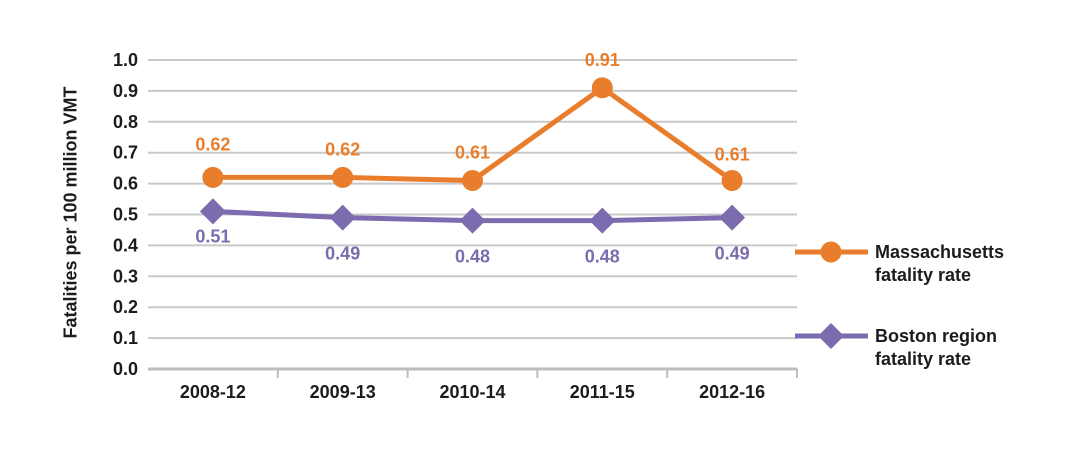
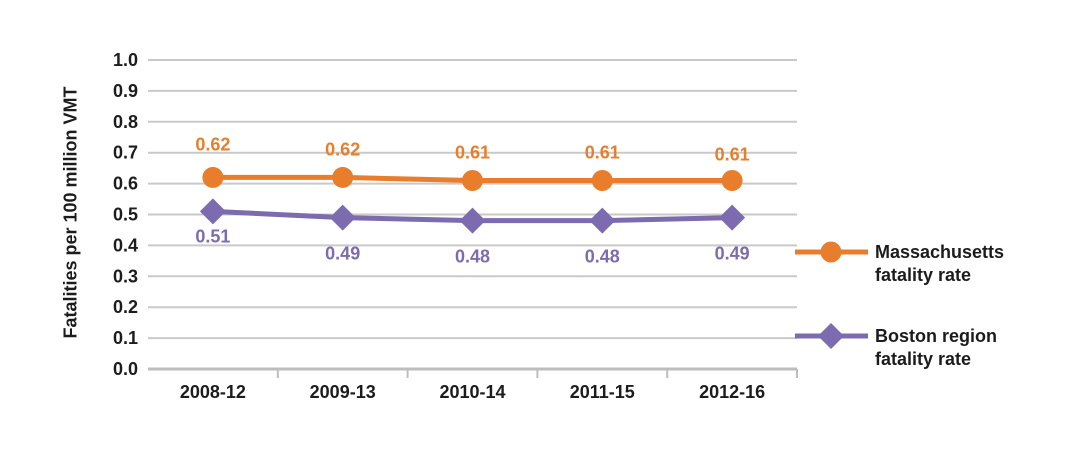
Massachusetts fatality rate/2011-15: 0.91 -> 0.61
